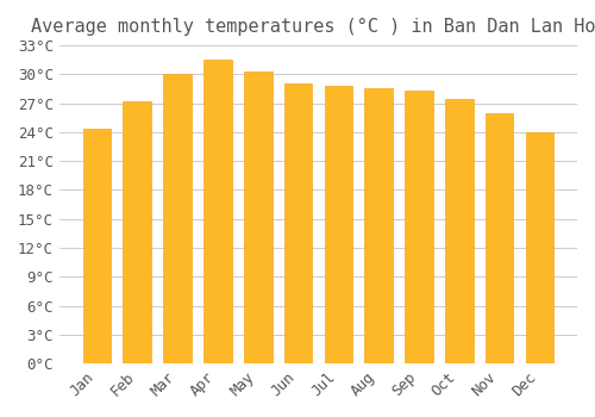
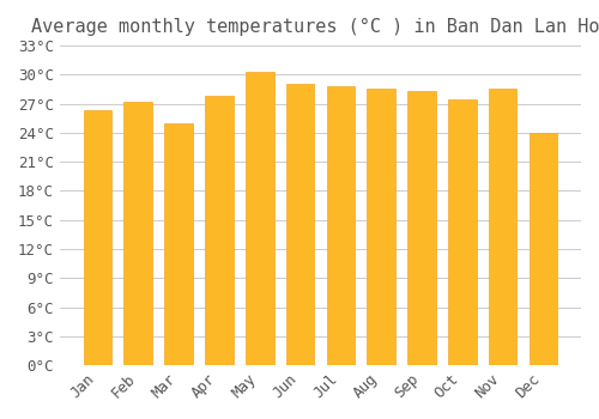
Jan: 24.3°C -> 26.4°C
Mar: 30.1°C -> 25.0°C
Apr: 31.5°C -> 27.8°C
Nov: 26.0°C -> 28.6°C
